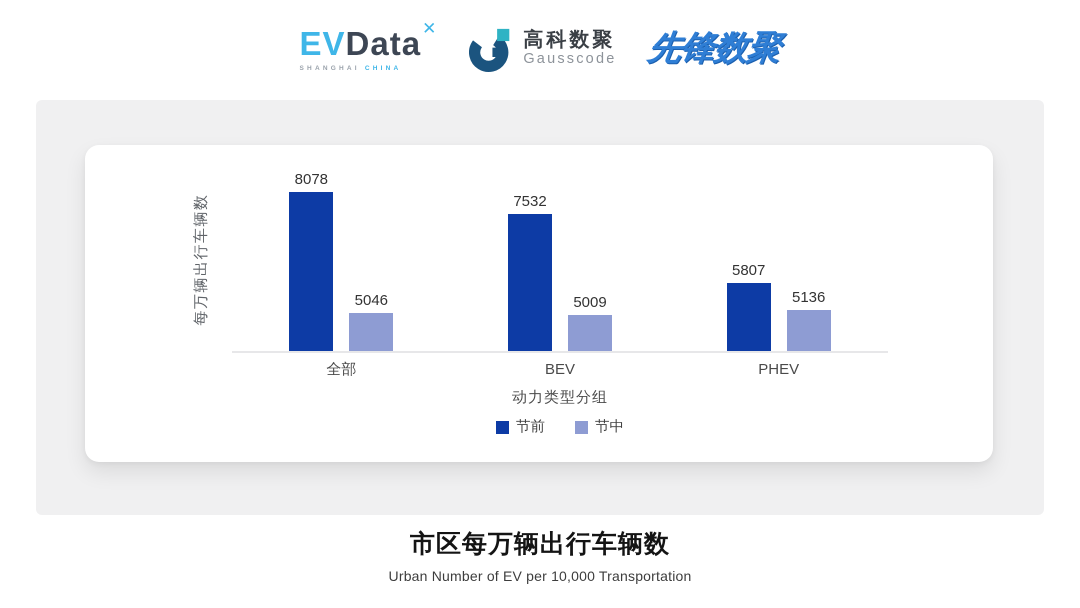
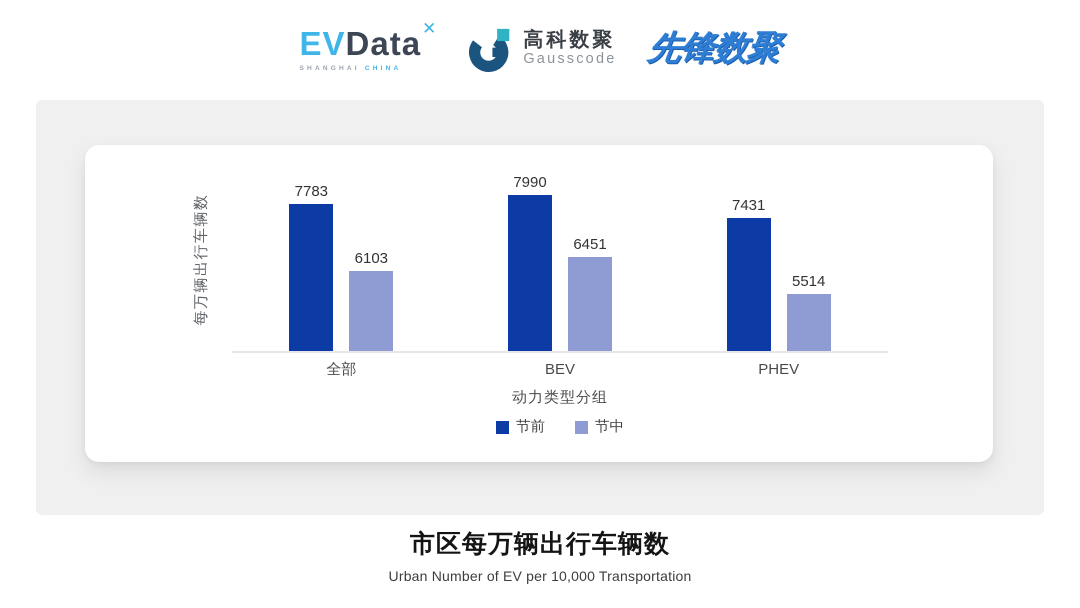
节前/全部: 8078 -> 7783
节中/全部: 5046 -> 6103
节前/BEV: 7532 -> 7990
节中/BEV: 5009 -> 6451
节前/PHEV: 5807 -> 7431
节中/PHEV: 5136 -> 5514
